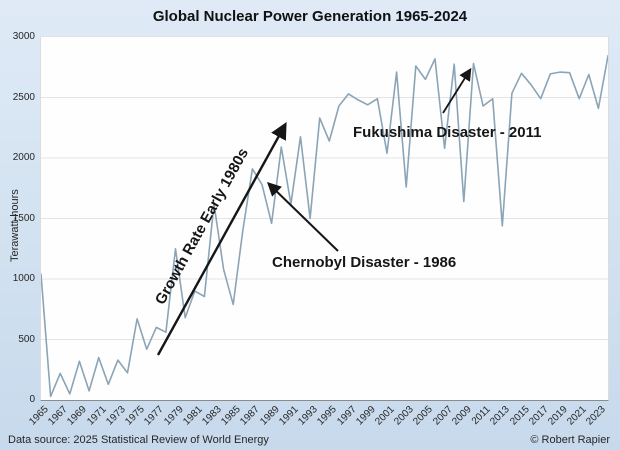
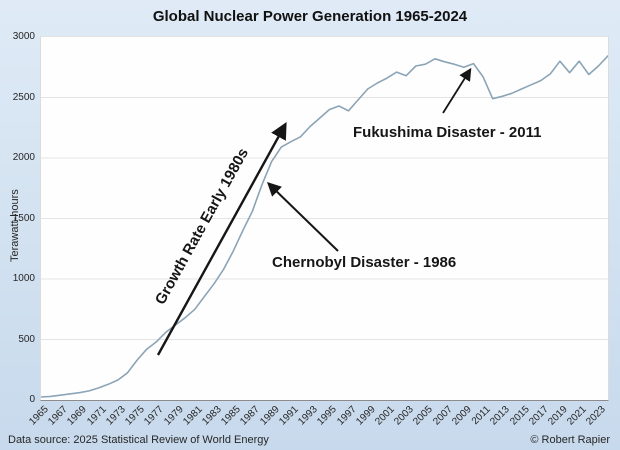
1965: 1040 -> 20
1967: 220 -> 40
1969: 320 -> 60
1971: 350 -> 100
1973: 330 -> 160
1975: 670 -> 330
1977: 600 -> 480
1979: 1250 -> 620
1981: 900 -> 750
1983: 1620 -> 960
1985: 790 -> 1230
1987: 1910 -> 1560
1989: 1460 -> 1970
1991: 1620 -> 2140
1993: 1500 -> 2260
1995: 2140 -> 2400
1997: 2530 -> 2390
1999: 2440 -> 2570
2000: 2490 -> 2620
2001: 2040 -> 2660
2003: 1760 -> 2680
2005: 2650 -> 2780
2007: 2080 -> 2800
2009: 1640 -> 2750
2011: 2430 -> 2670
2013: 1440 -> 2510
2015: 2700 -> 2570
2017: 2490 -> 2640
2019: 2710 -> 2800
2021: 2490 -> 2800
2023: 2410 -> 2760
